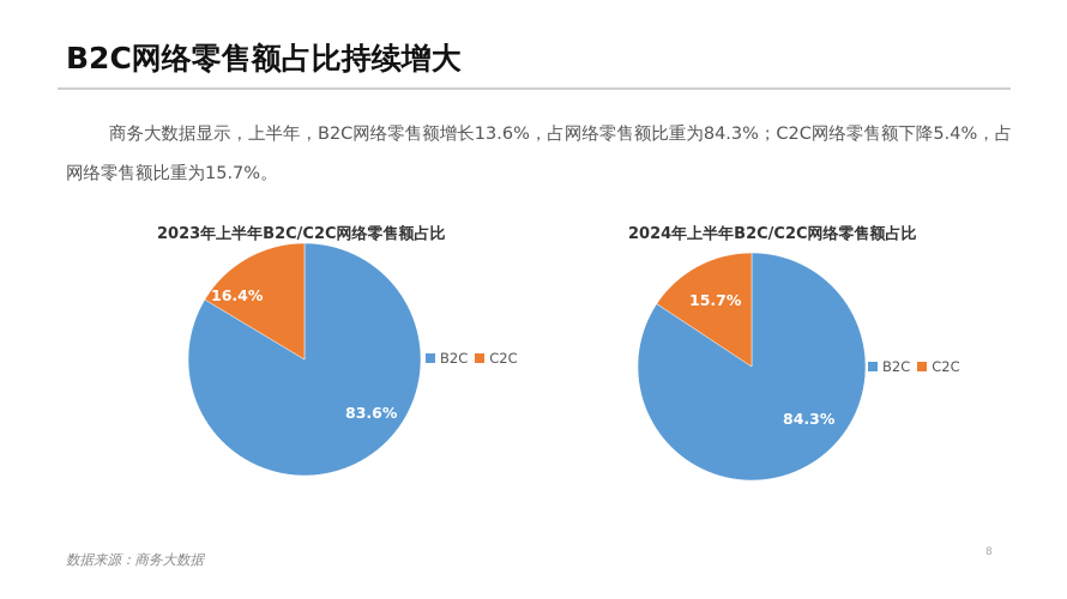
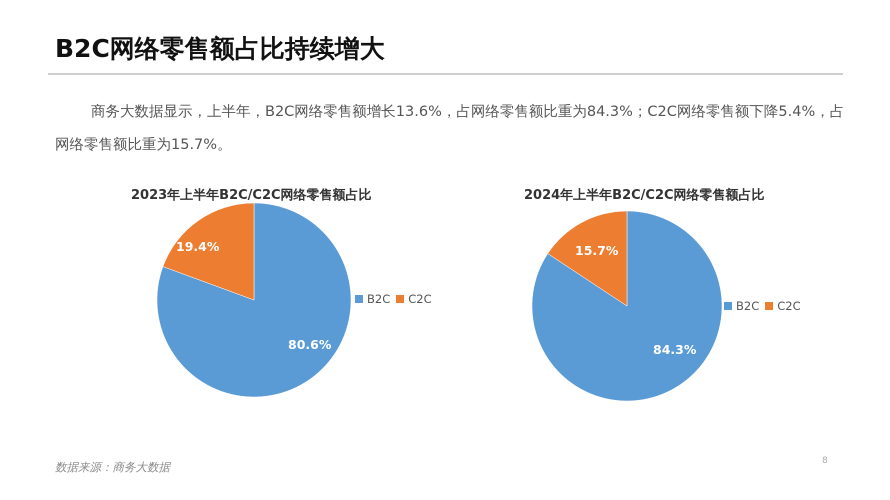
2023年上半年B2C/C2C网络零售额占比/B2C: 83.6% -> 80.6%
2023年上半年B2C/C2C网络零售额占比/C2C: 16.4% -> 19.4%
